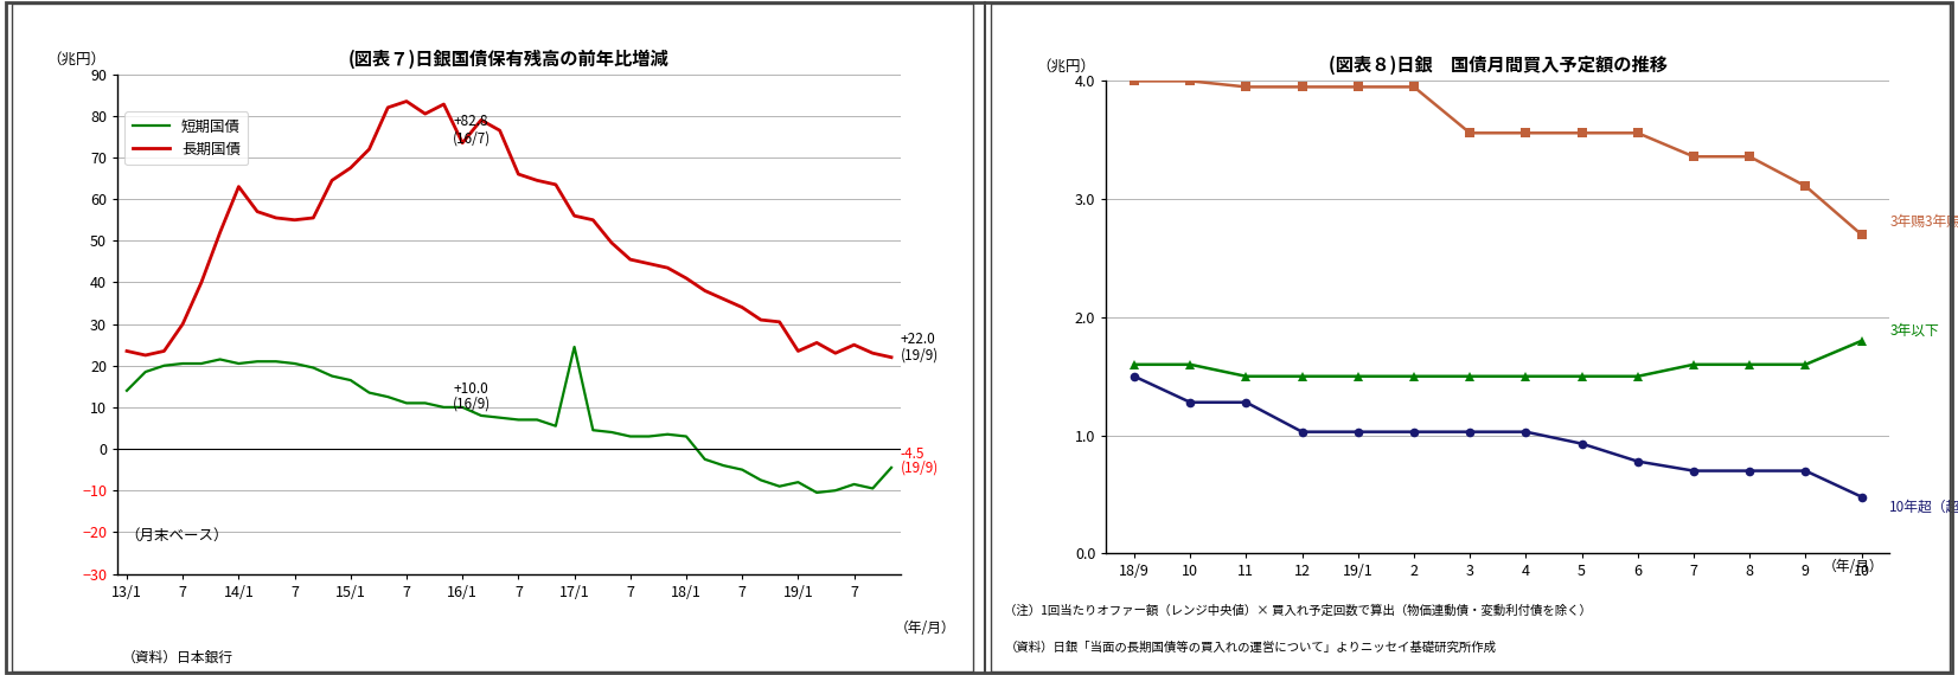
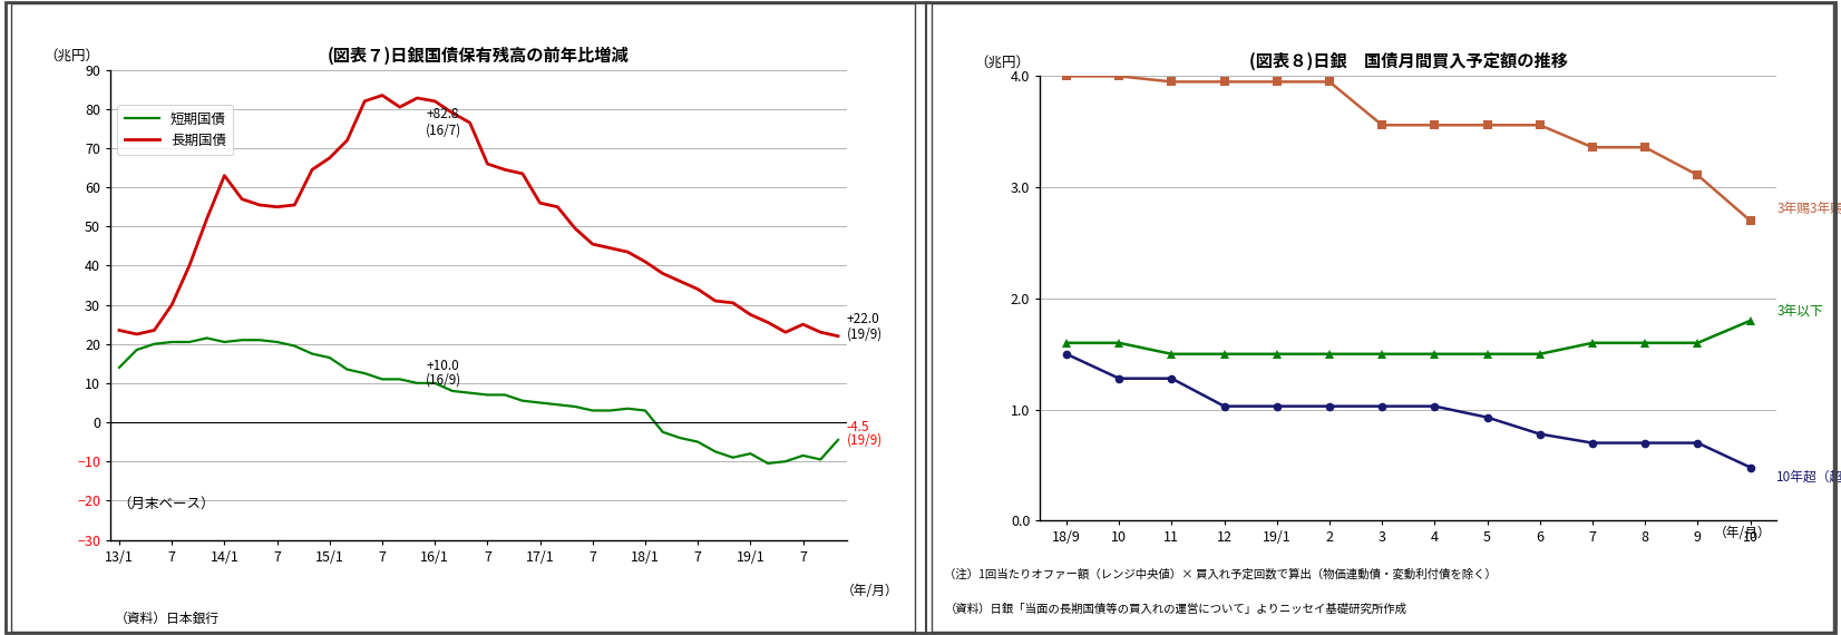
(図表７)日銀国債保有残高の前年比増減/長期国債/16/1: 73.5 -> 82.0
(図表７)日銀国債保有残高の前年比増減/短期国債/17/1: 24.5 -> 5.0
(図表７)日銀国債保有残高の前年比増減/長期国債/19/1: 23.5 -> 27.5
